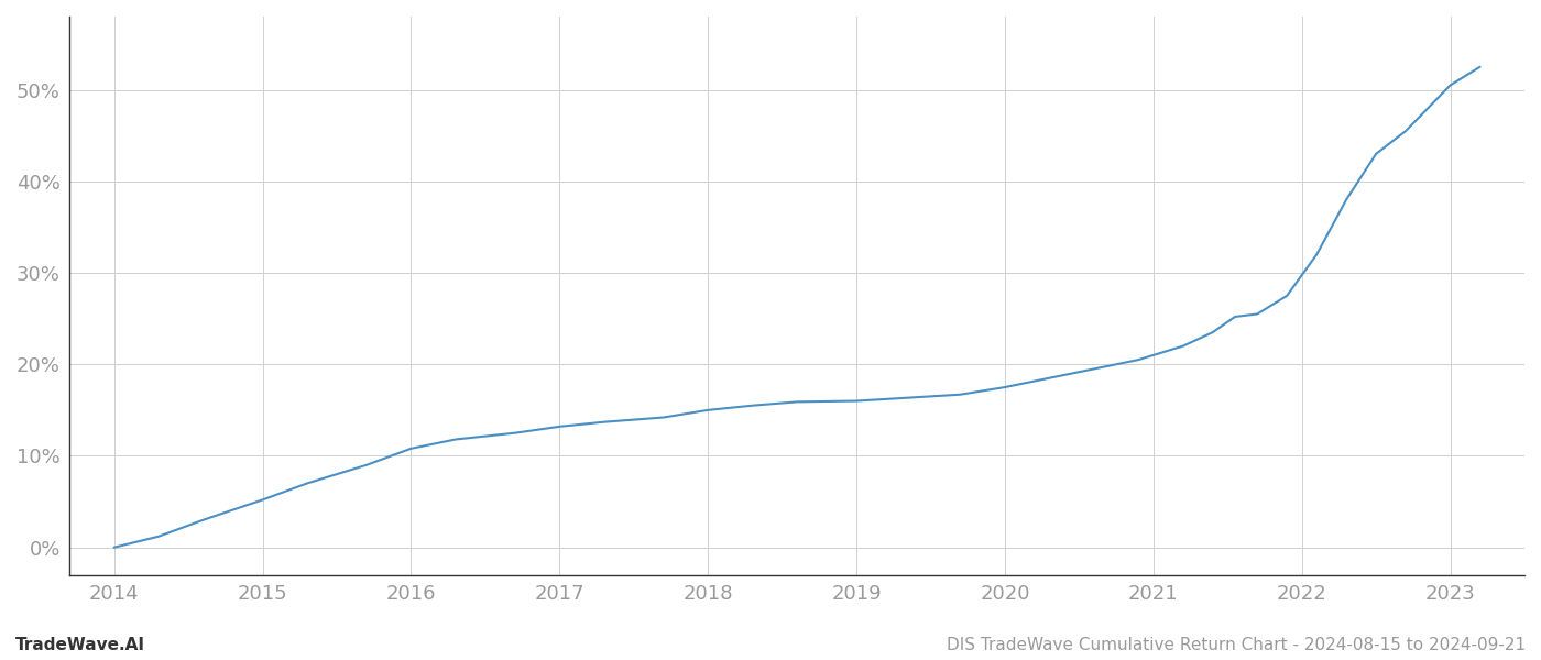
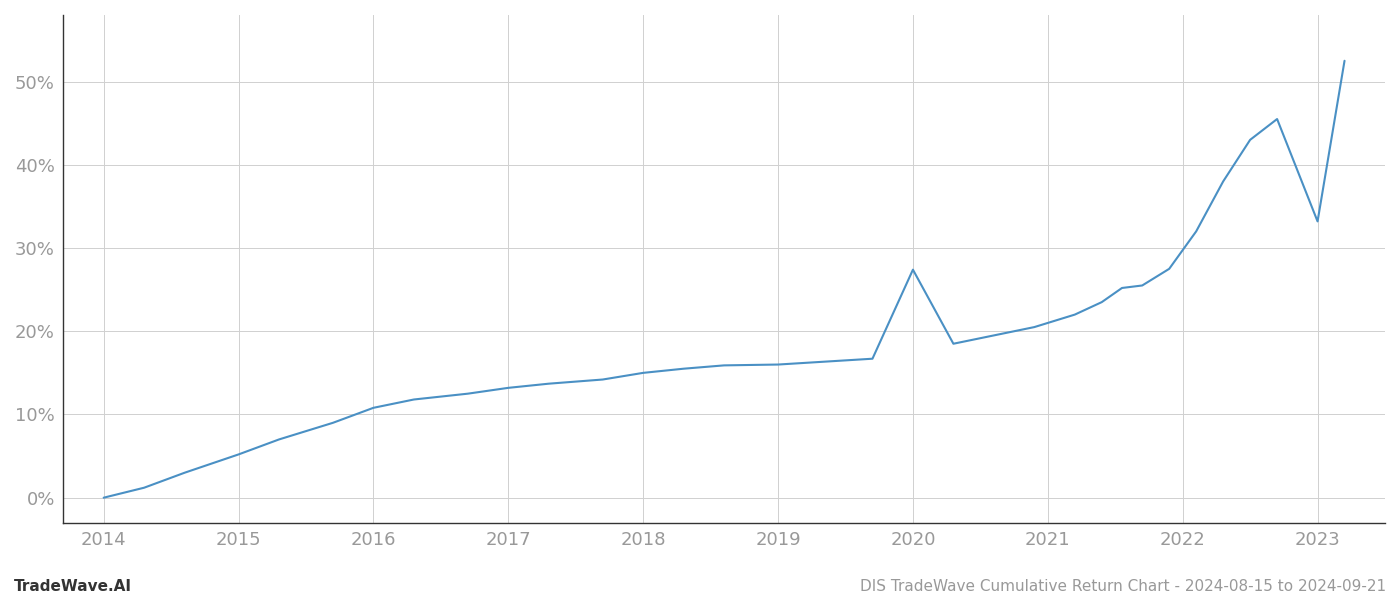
2020: 17.5% -> 27.4%
2023: 50.5% -> 33.2%
